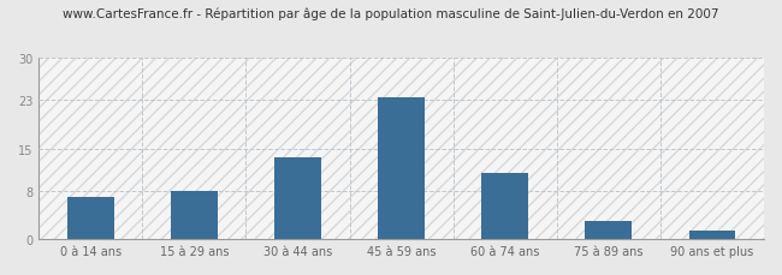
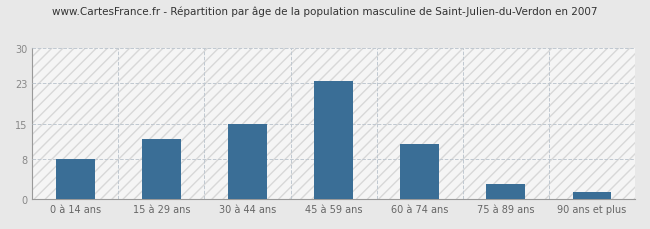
0 à 14 ans: 7.0 -> 8.0
15 à 29 ans: 8.0 -> 12.0
30 à 44 ans: 13.5 -> 15.0
